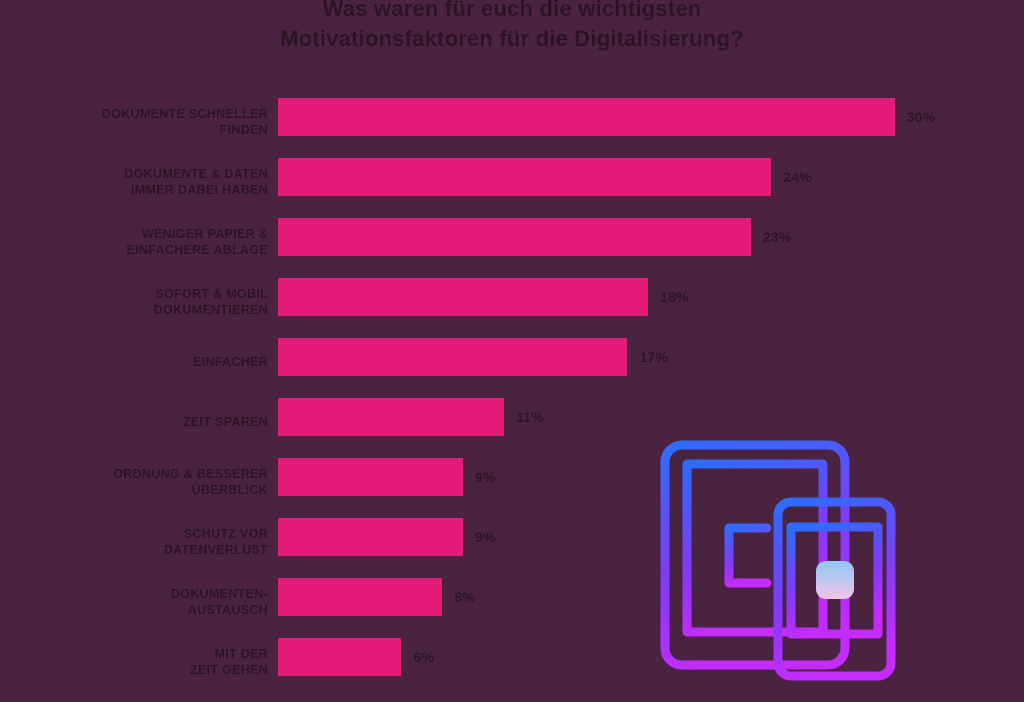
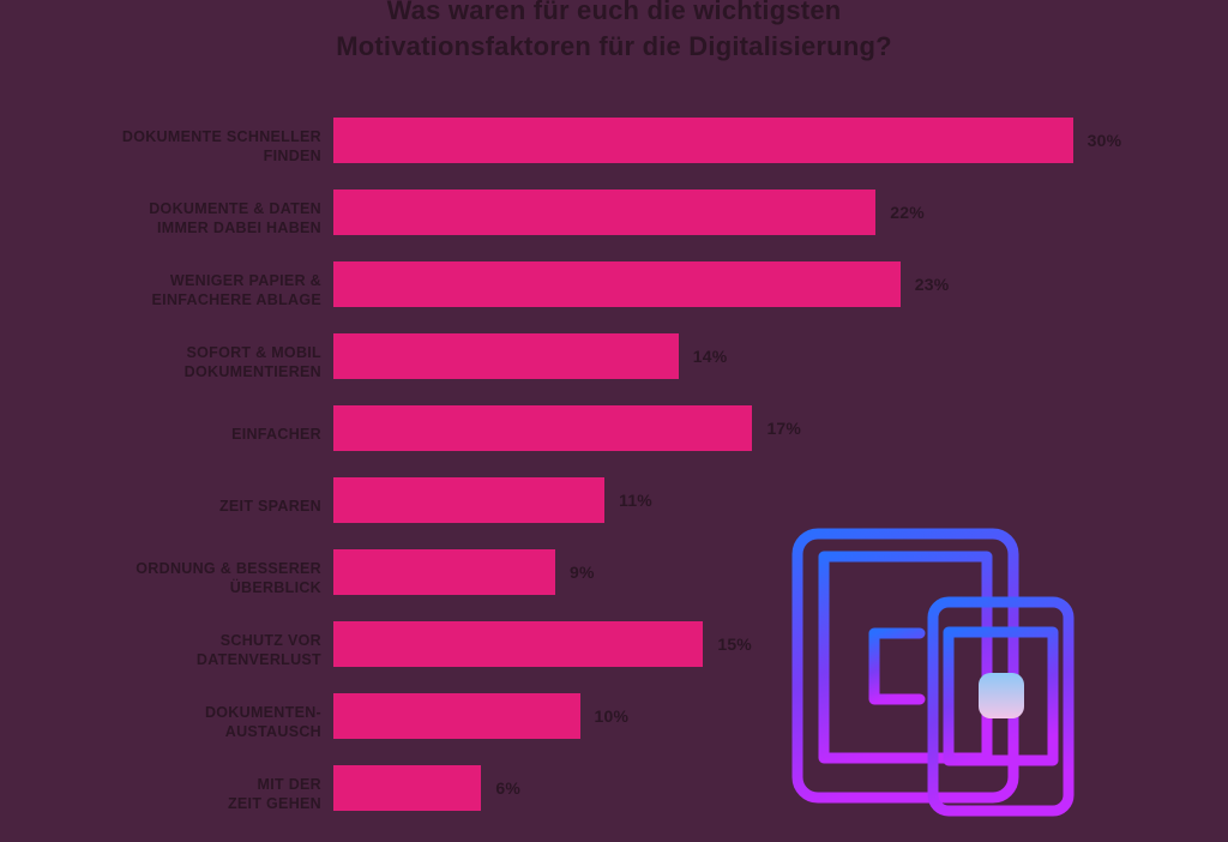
DOKUMENTE & DATEN IMMER DABEI HABEN: 24% -> 22%
SOFORT & MOBIL DOKUMENTIEREN: 18% -> 14%
SCHUTZ VOR DATENVERLUST: 9% -> 15%
DOKUMENTEN- AUSTAUSCH: 8% -> 10%
